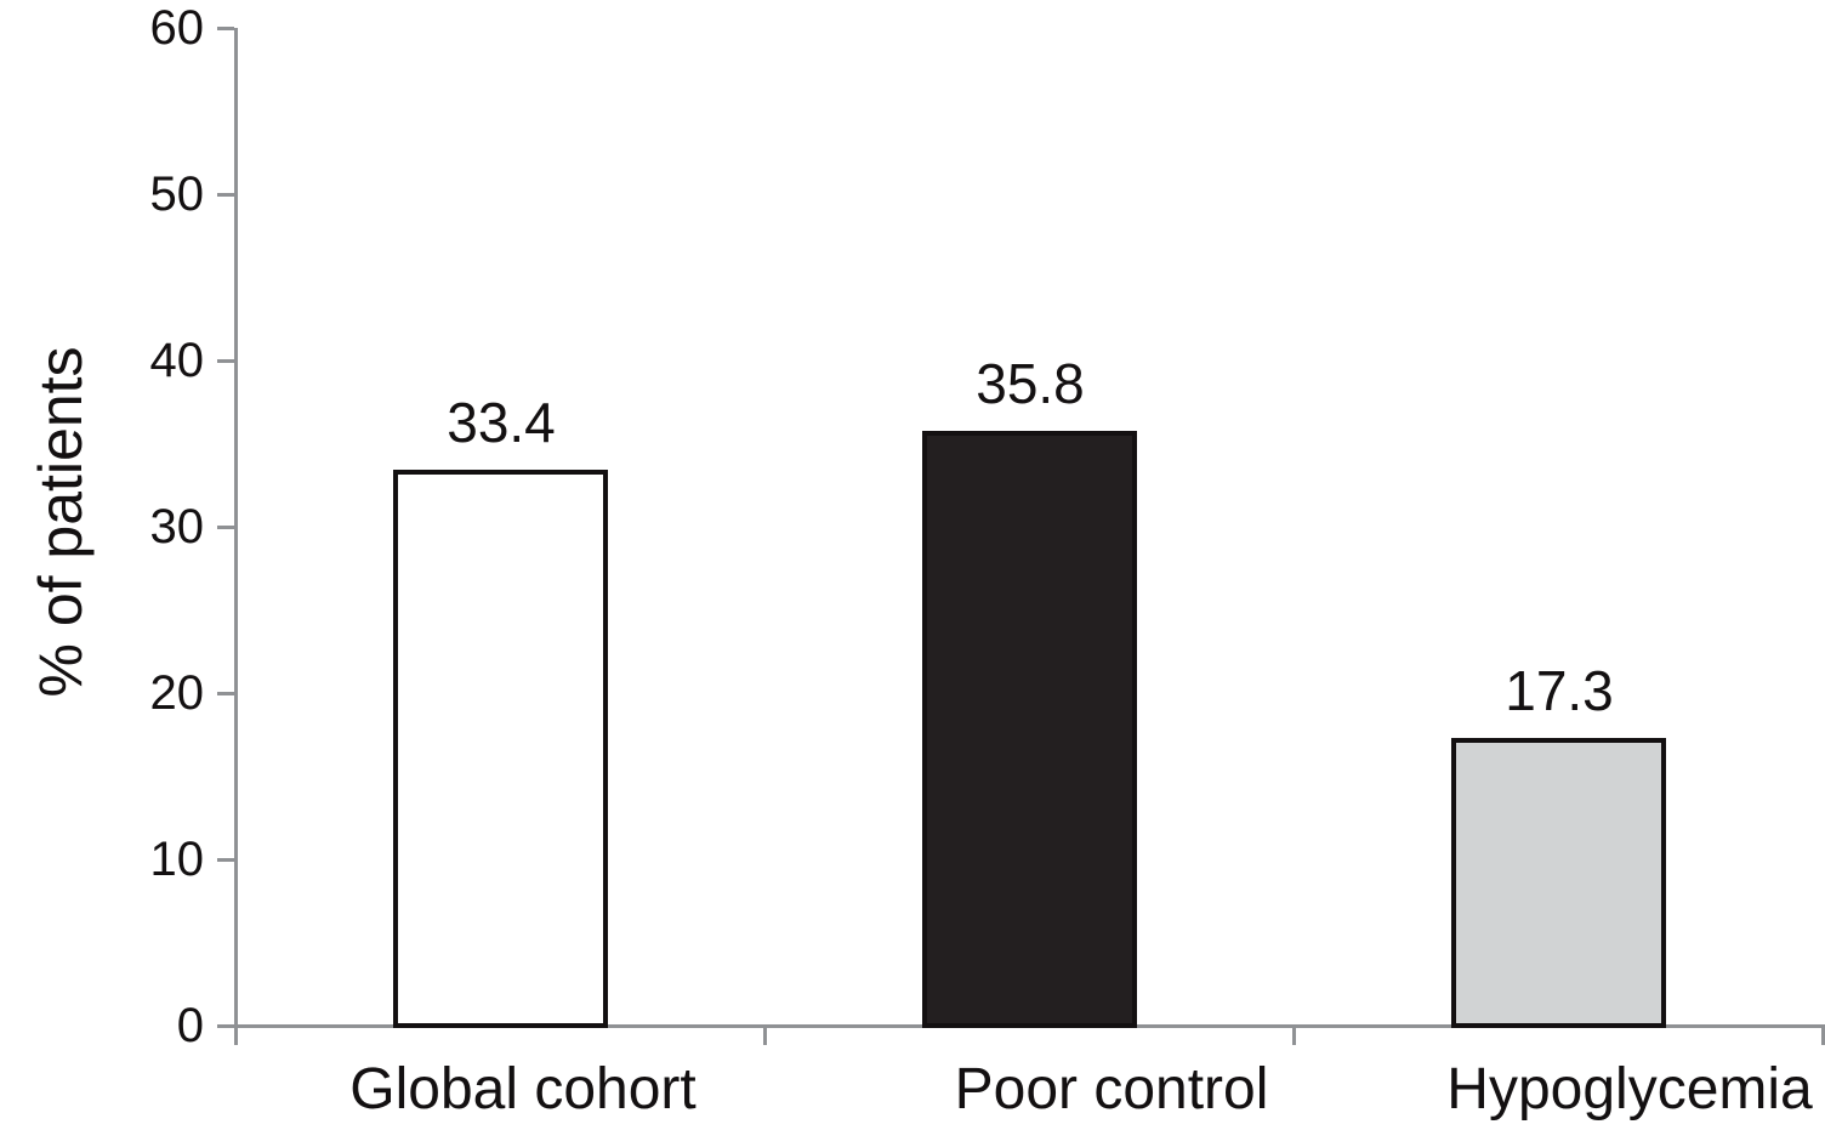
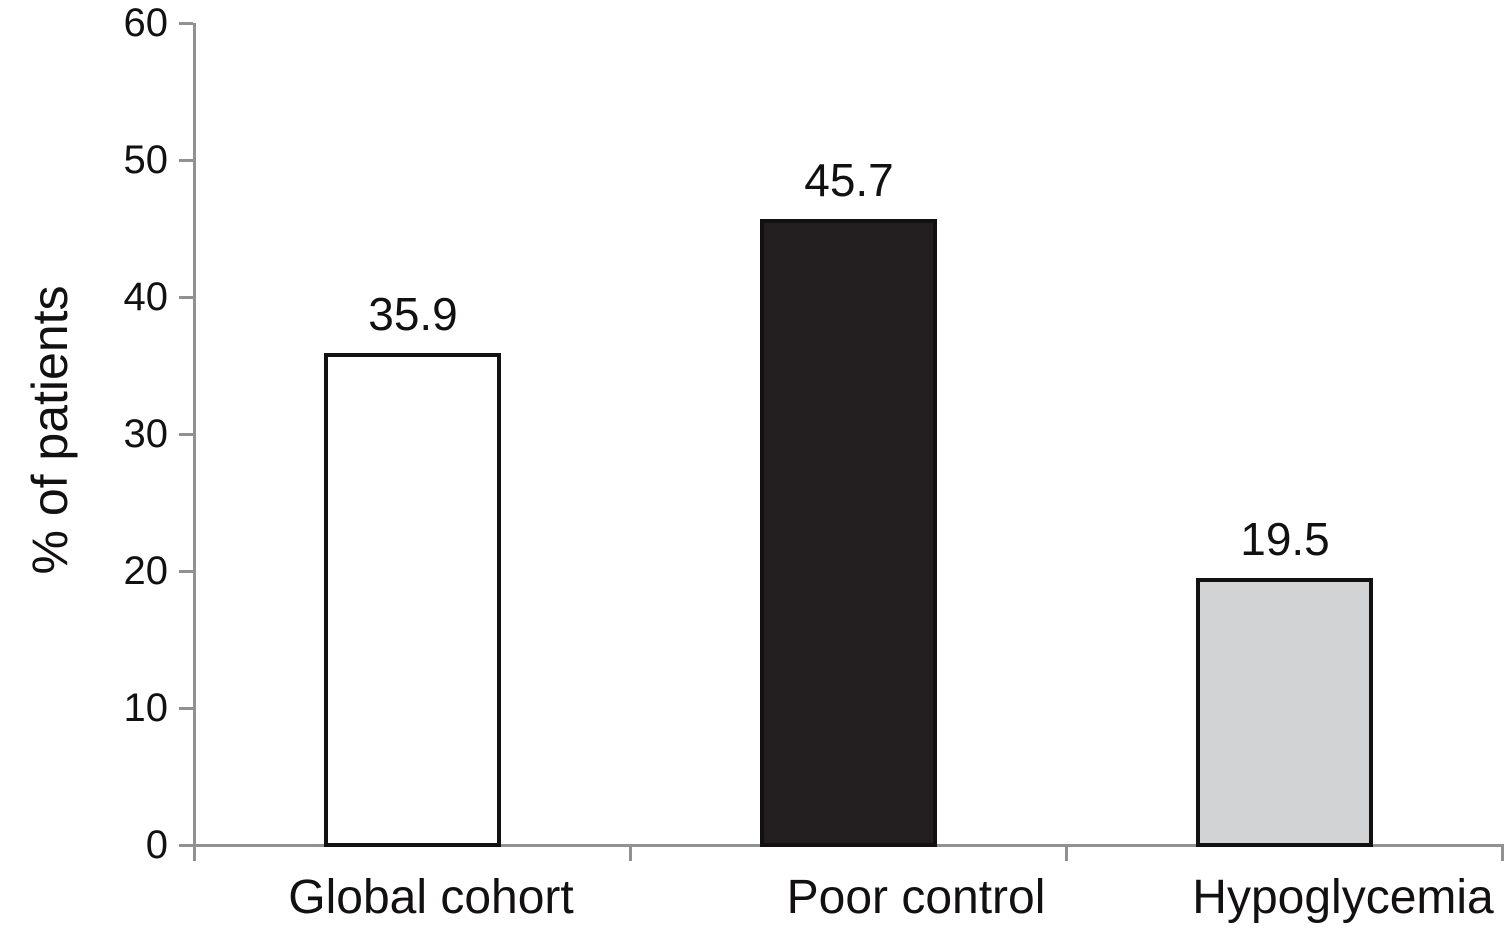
Global cohort: 33.4 -> 35.9
Poor control: 35.8 -> 45.7
Hypoglycemia: 17.3 -> 19.5
